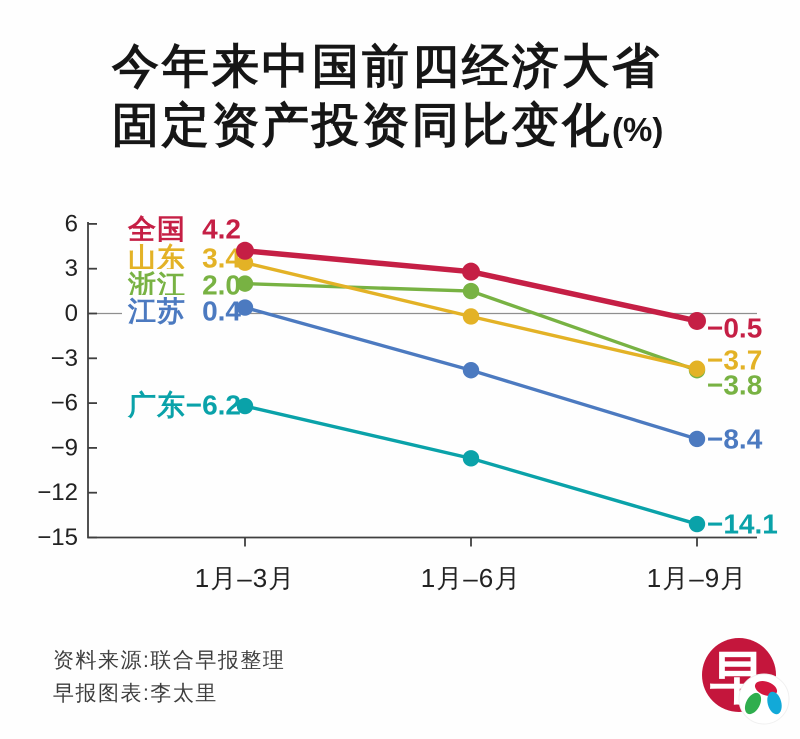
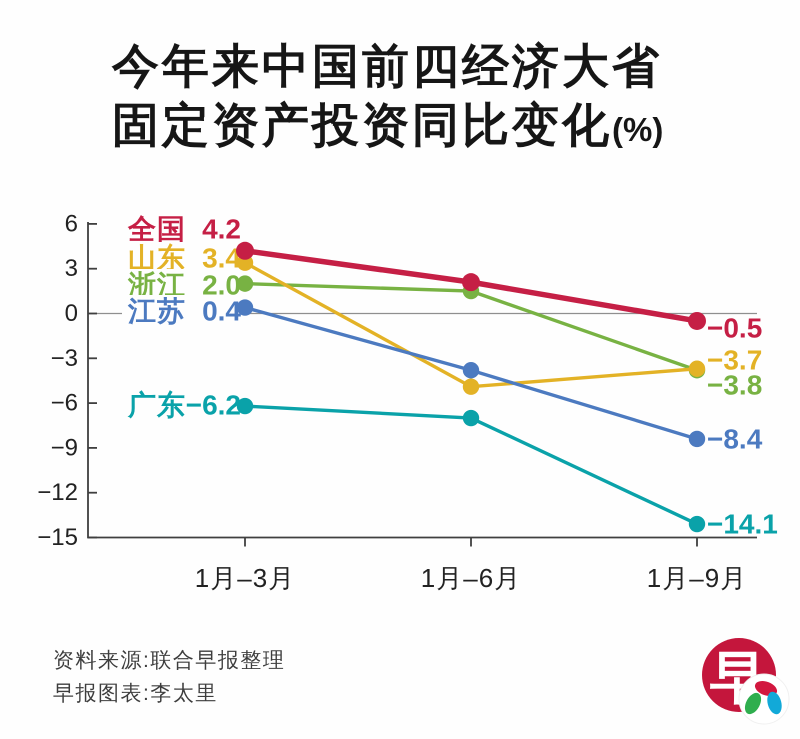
全国/1月–6月: 2.8 -> 2.1
山东/1月–6月: -0.2 -> -4.9
广东/1月–6月: -9.7 -> -7.0
